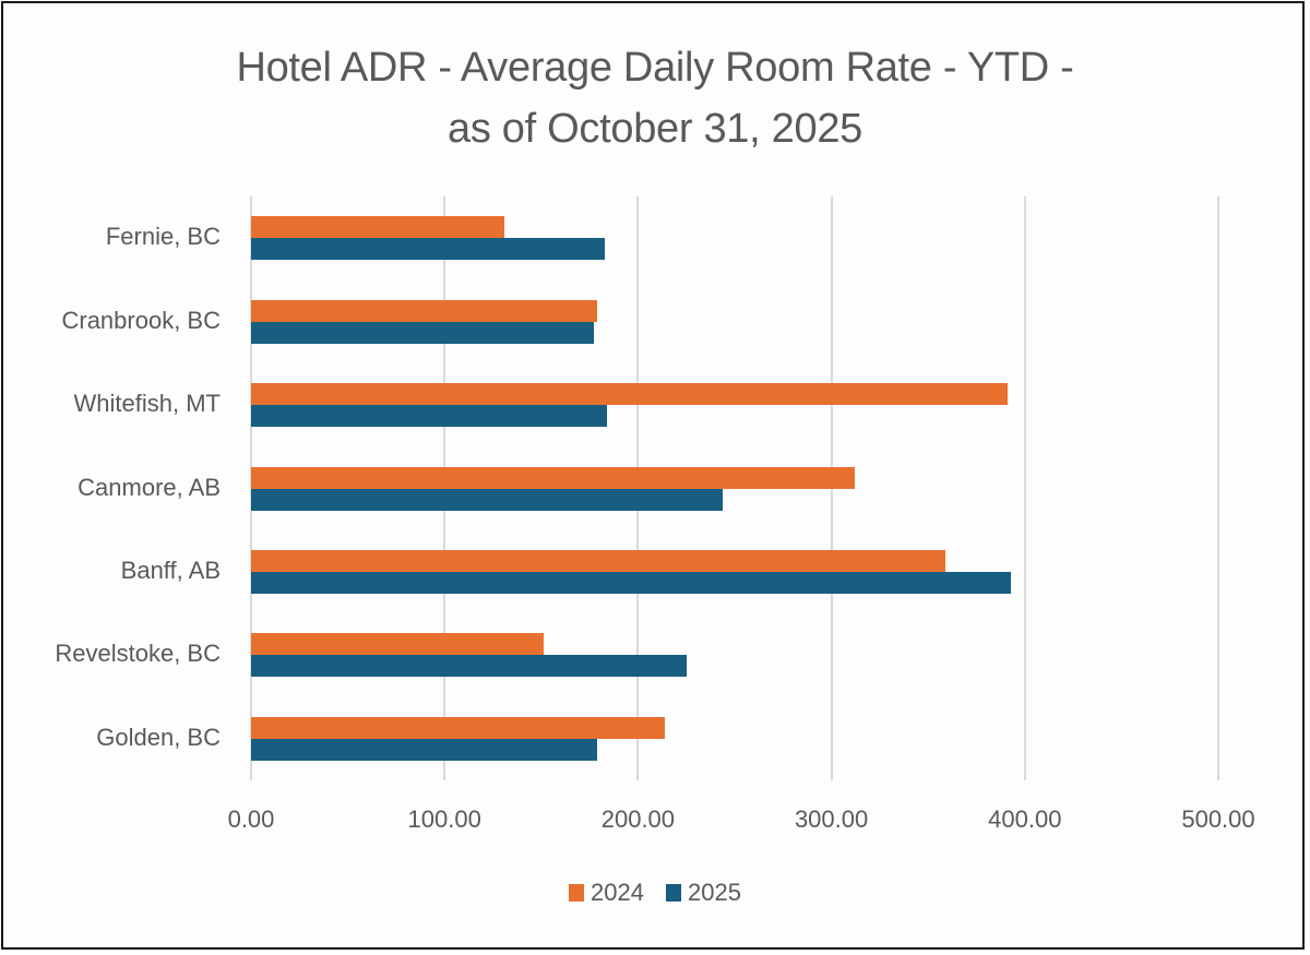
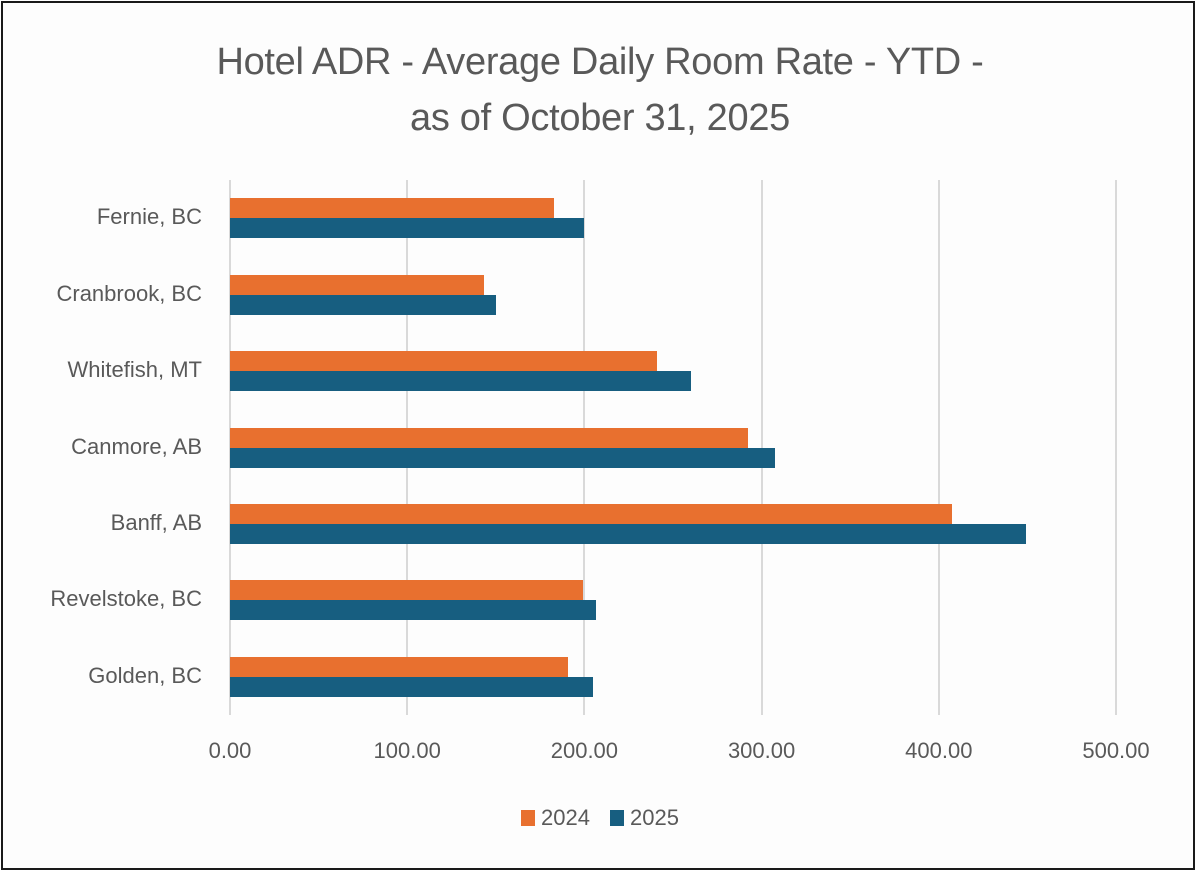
2024/Fernie, BC: 131 -> 183
2025/Fernie, BC: 183 -> 200
2024/Cranbrook, BC: 179 -> 144
2025/Cranbrook, BC: 177 -> 150
2024/Whitefish, MT: 391 -> 241
2025/Whitefish, MT: 184 -> 260
2024/Canmore, AB: 312 -> 292
2025/Canmore, AB: 244 -> 308
2024/Banff, AB: 359 -> 408
2025/Banff, AB: 393 -> 449
2024/Revelstoke, BC: 151 -> 199
2025/Revelstoke, BC: 225 -> 206
2024/Golden, BC: 214 -> 190
2025/Golden, BC: 179 -> 205
